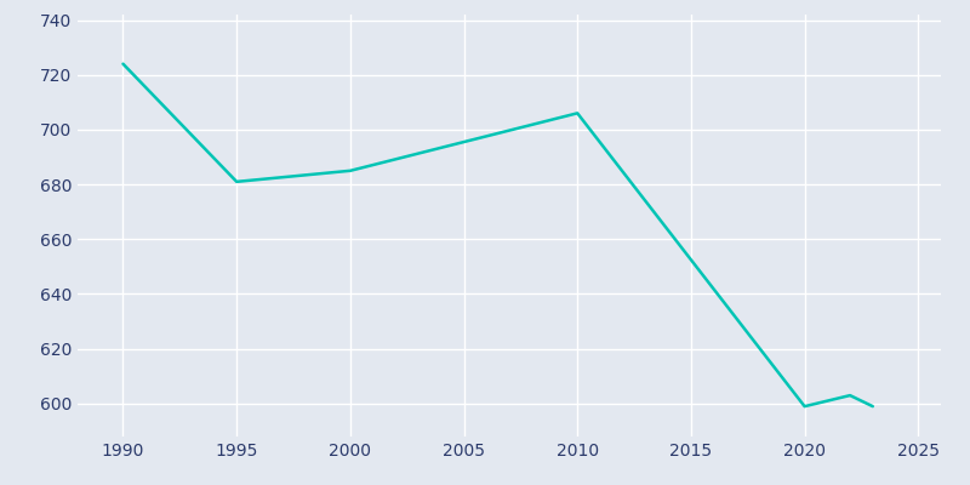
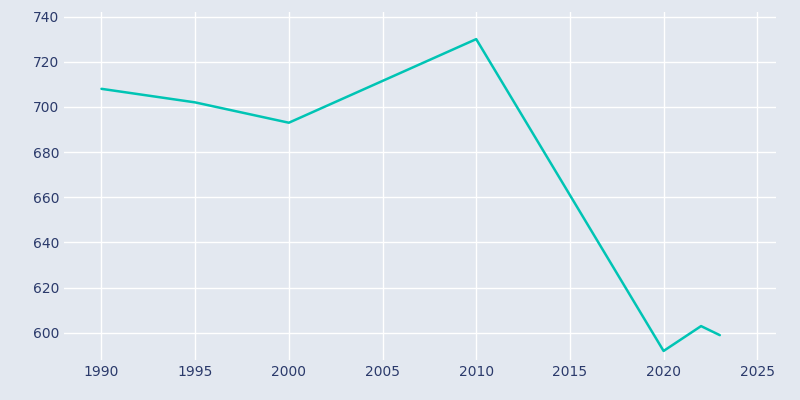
1990: 724 -> 708
1995: 681 -> 702
2000: 685 -> 693
2010: 706 -> 730
2020: 599 -> 592
